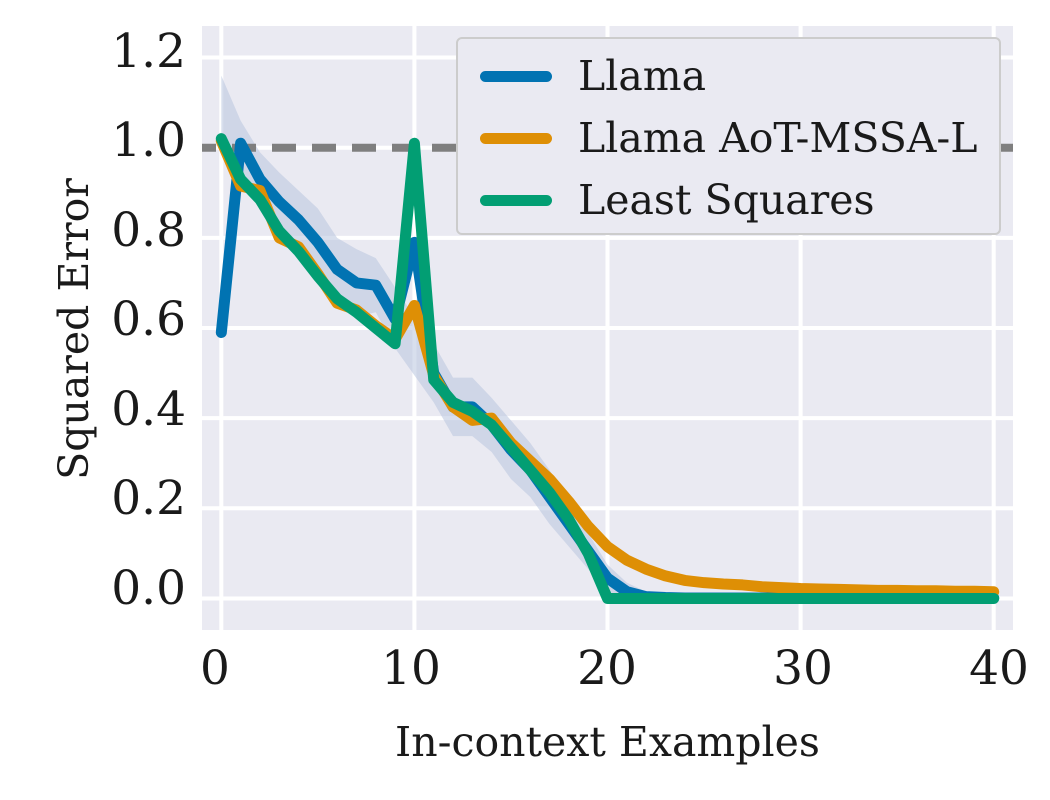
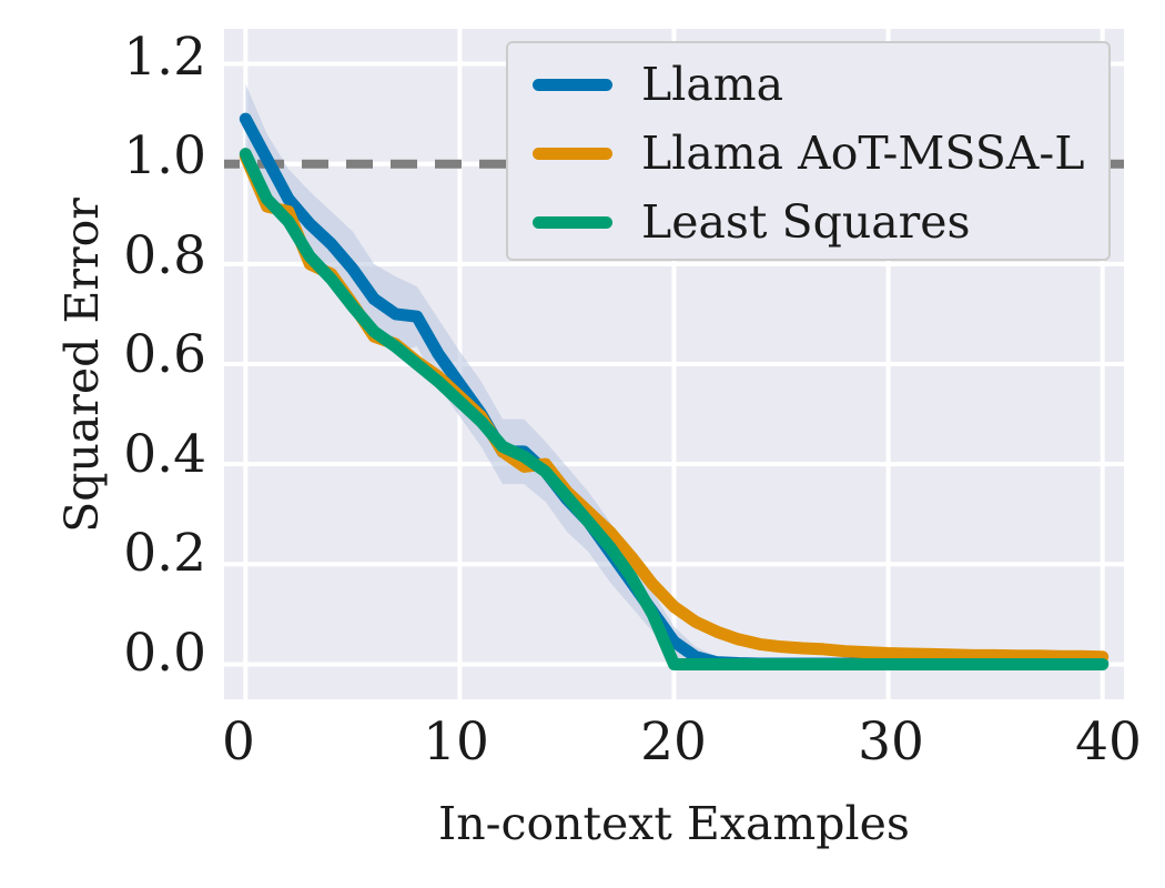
Llama/0: 0.59 -> 1.09
Llama/10: 0.79 -> 0.56
Llama AoT-MSSA-L/10: 0.65 -> 0.54
Least Squares/10: 1.01 -> 0.53
